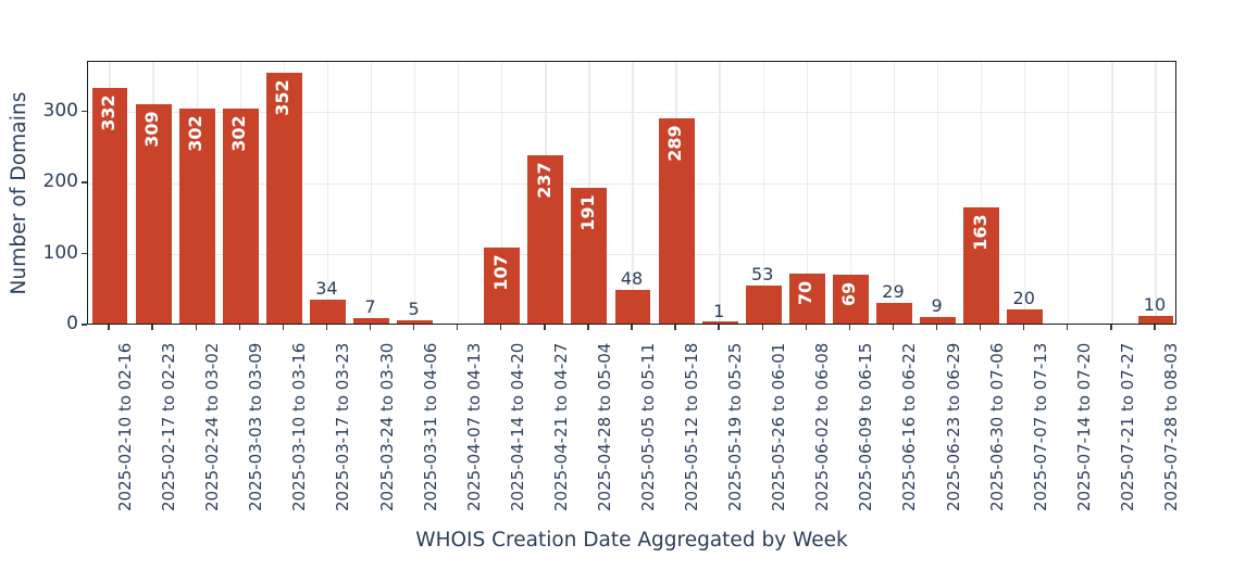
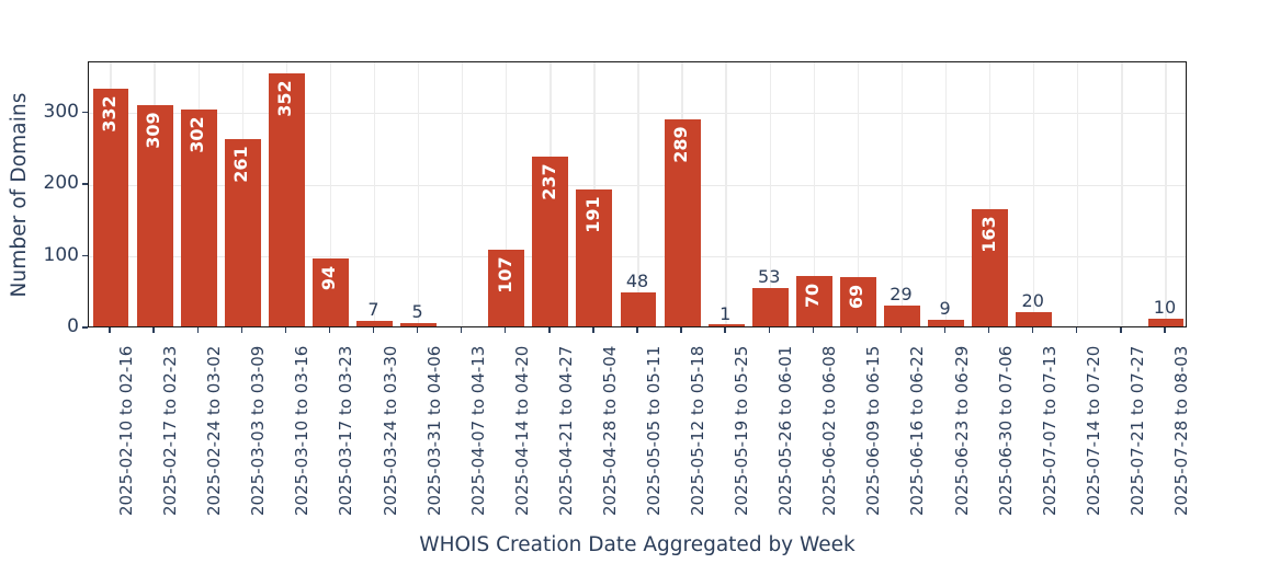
2025-03-03 to 03-09: 302 -> 261
2025-03-17 to 03-23: 34 -> 94
